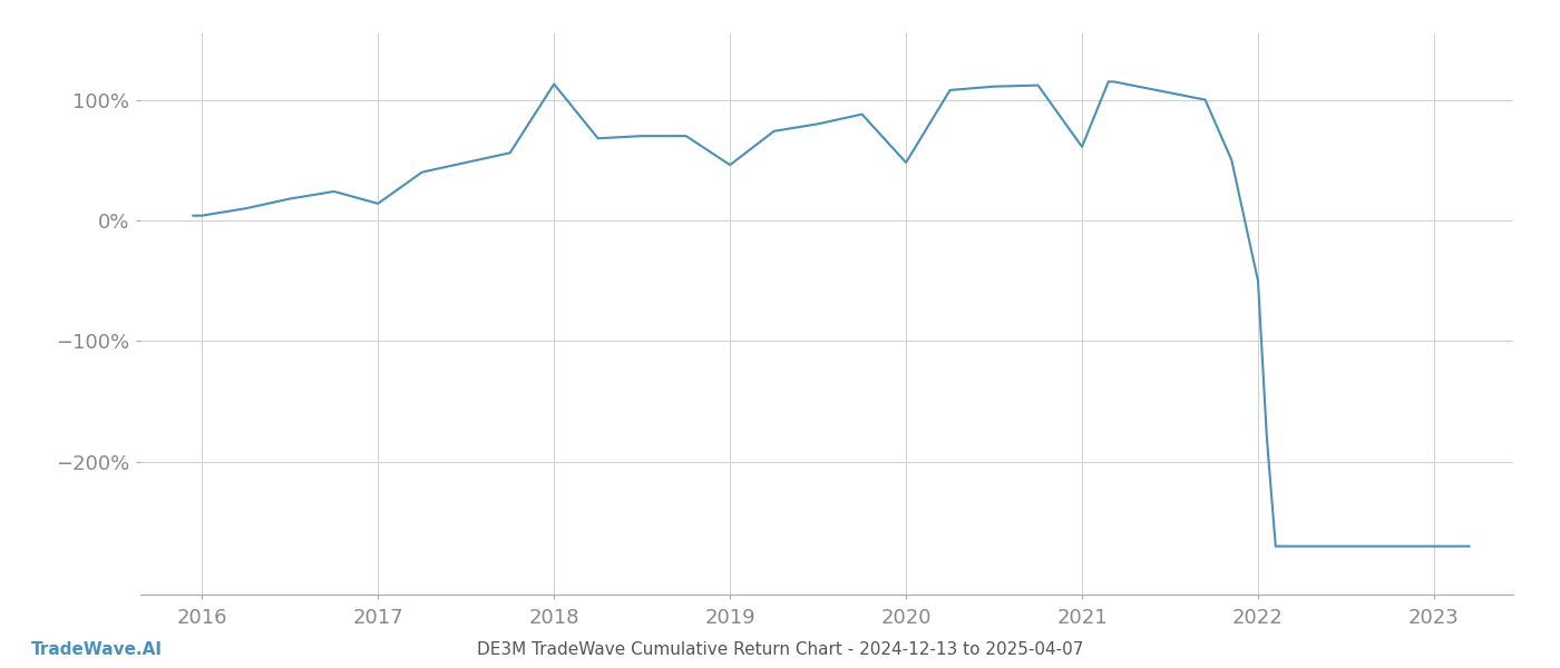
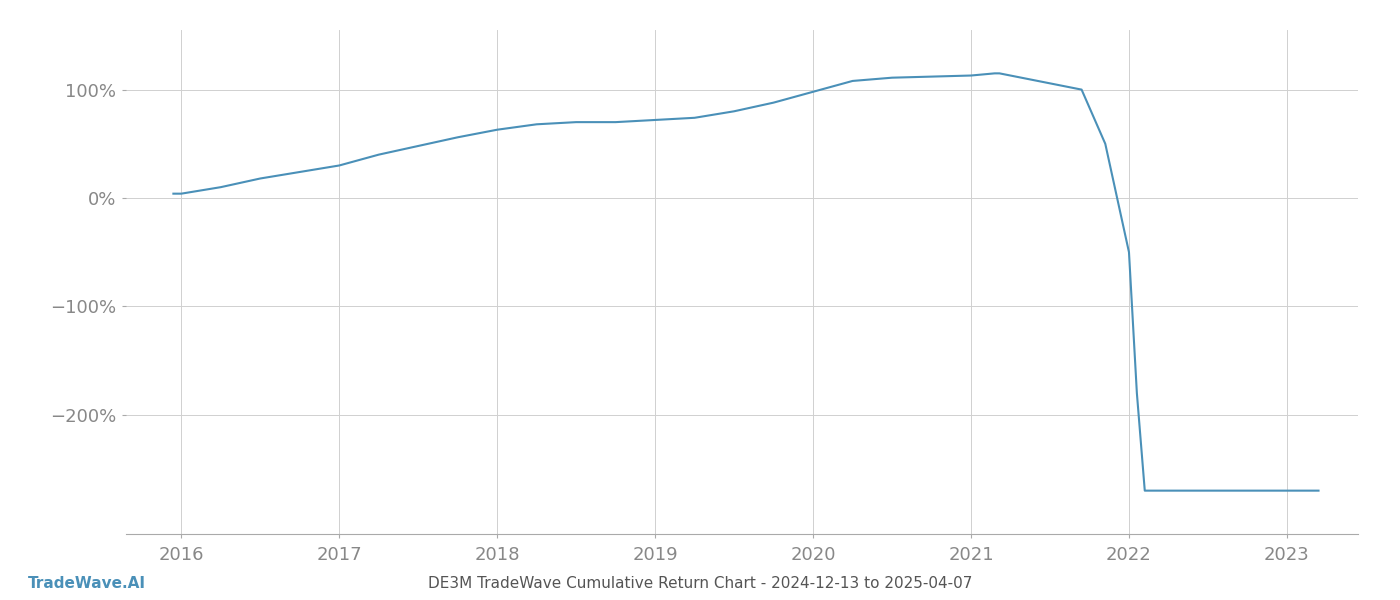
2017: 14% -> 30%
2018: 113% -> 63%
2019: 46% -> 72%
2020: 48% -> 98%
2021: 61% -> 113%
